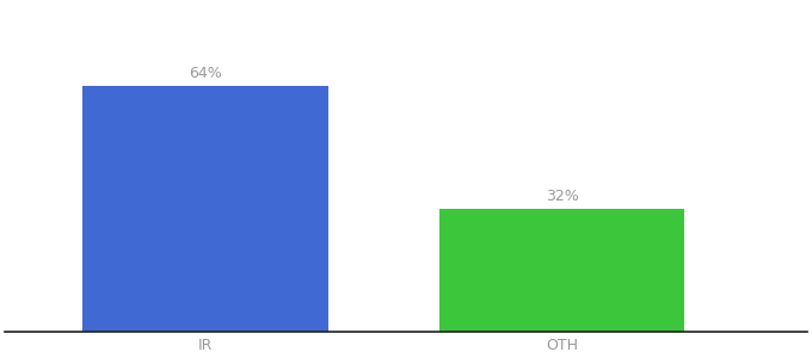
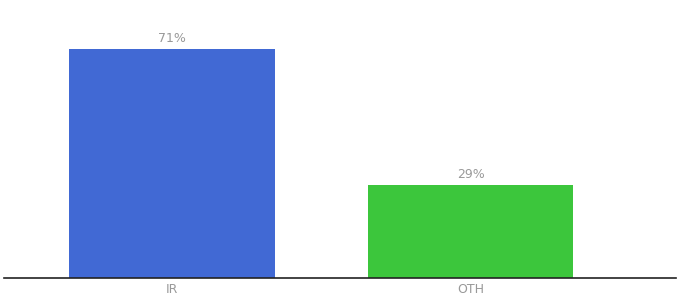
IR: 64% -> 71%
OTH: 32% -> 29%
